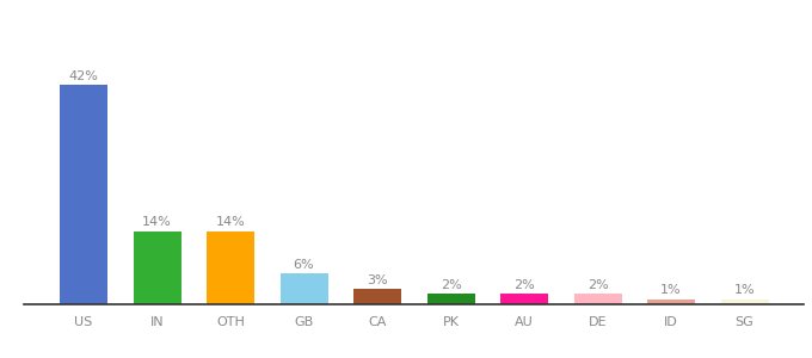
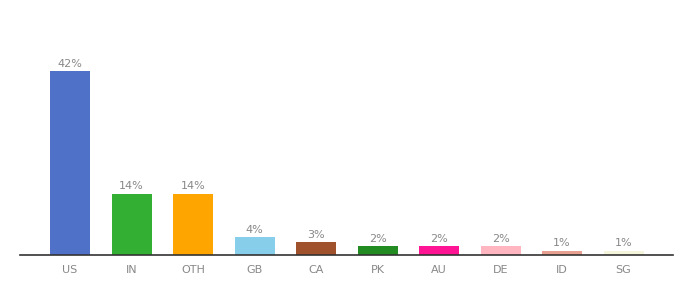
GB: 6% -> 4%
